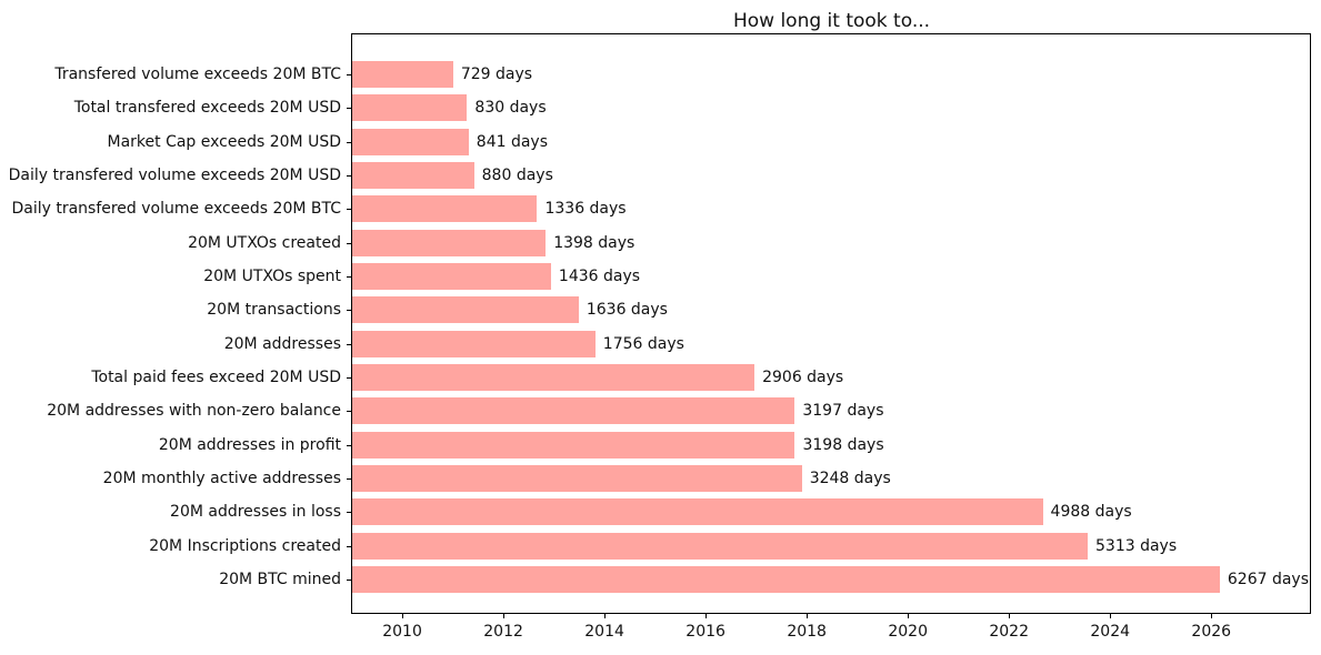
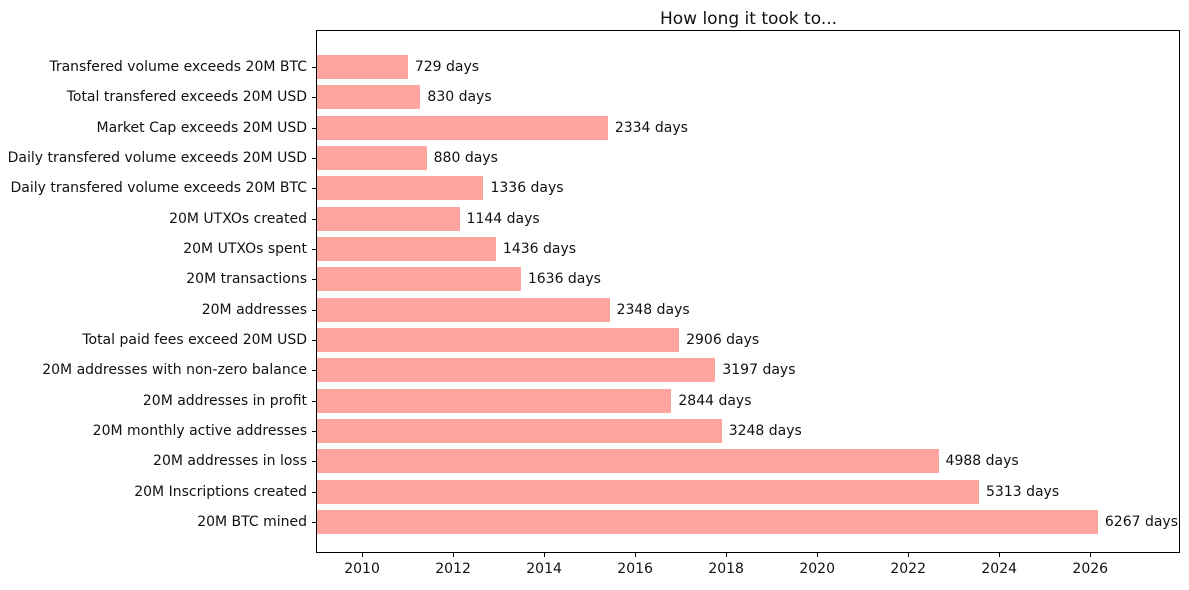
Market Cap exceeds 20M USD: 841 -> 2334
20M UTXOs created: 1398 -> 1144
20M addresses: 1756 -> 2348
20M addresses in profit: 3198 -> 2844
